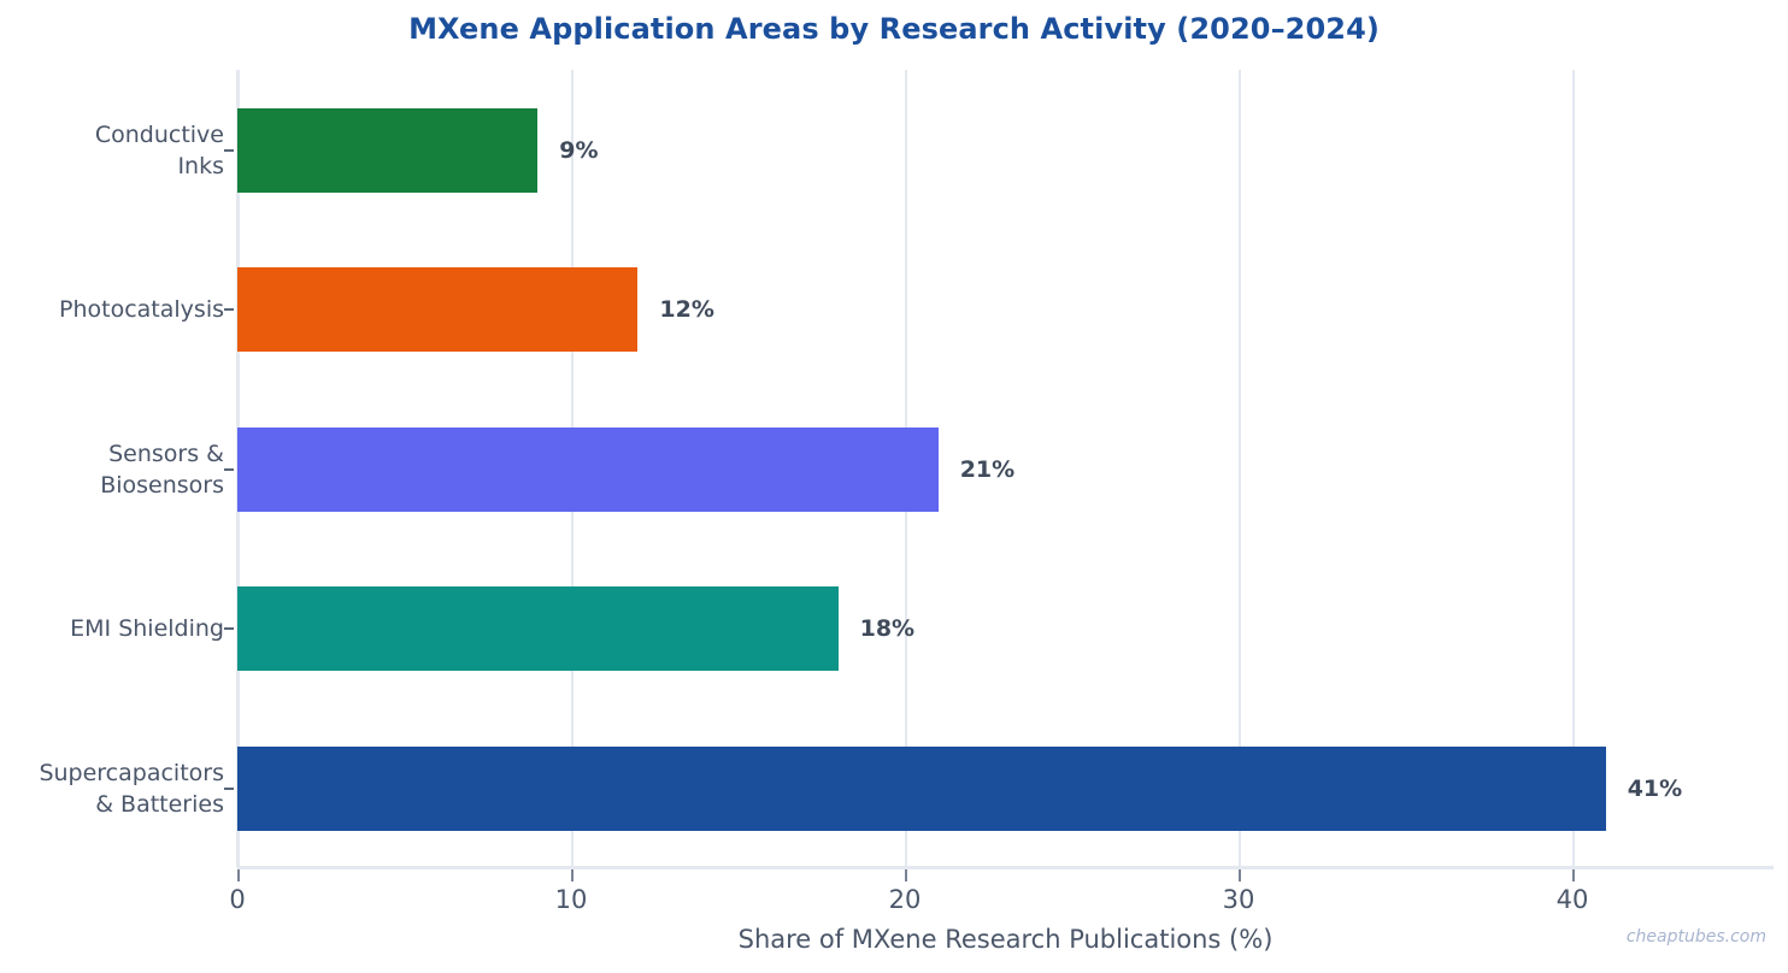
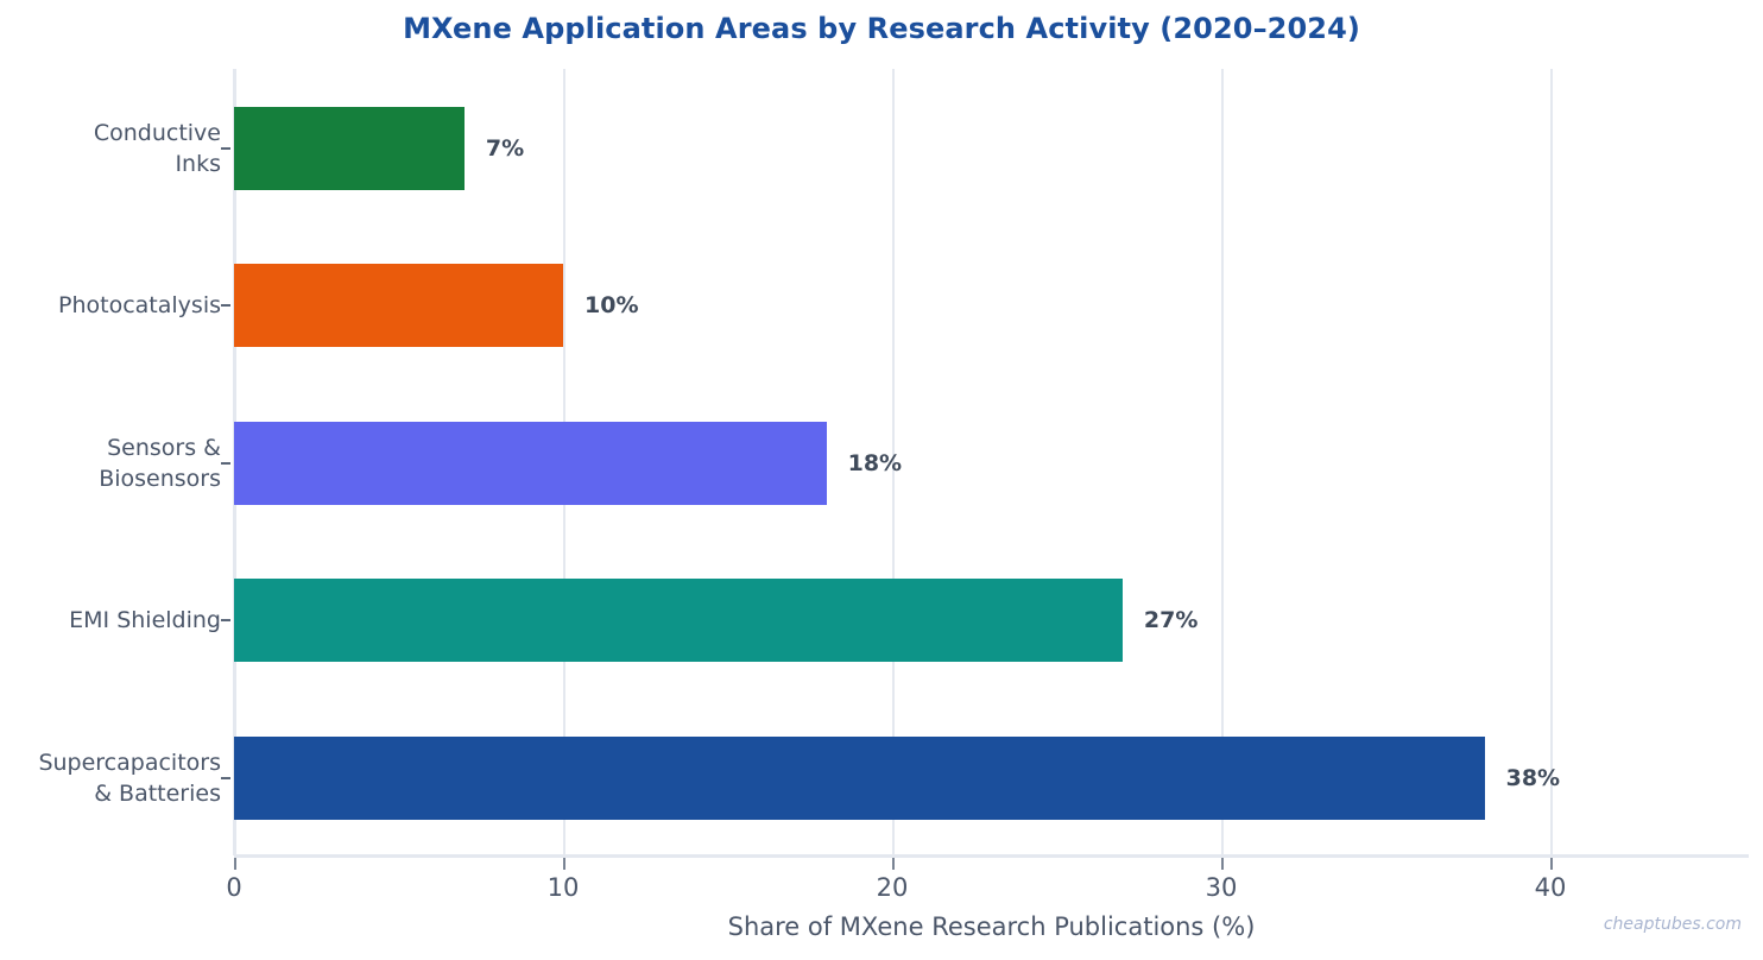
Conductive Inks: 9% -> 7%
Photocatalysis: 12% -> 10%
Sensors & Biosensors: 21% -> 18%
EMI Shielding: 18% -> 27%
Supercapacitors & Batteries: 41% -> 38%
